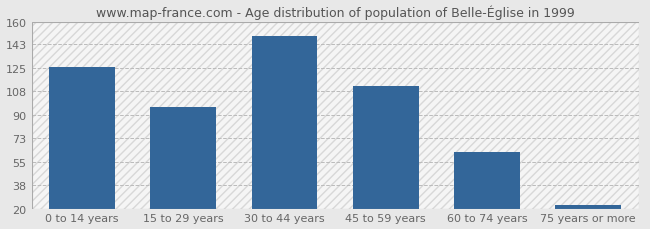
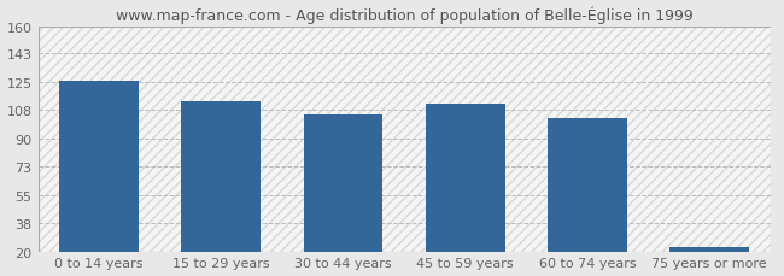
15 to 29 years: 96 -> 113
30 to 44 years: 149 -> 105
60 to 74 years: 62 -> 103
